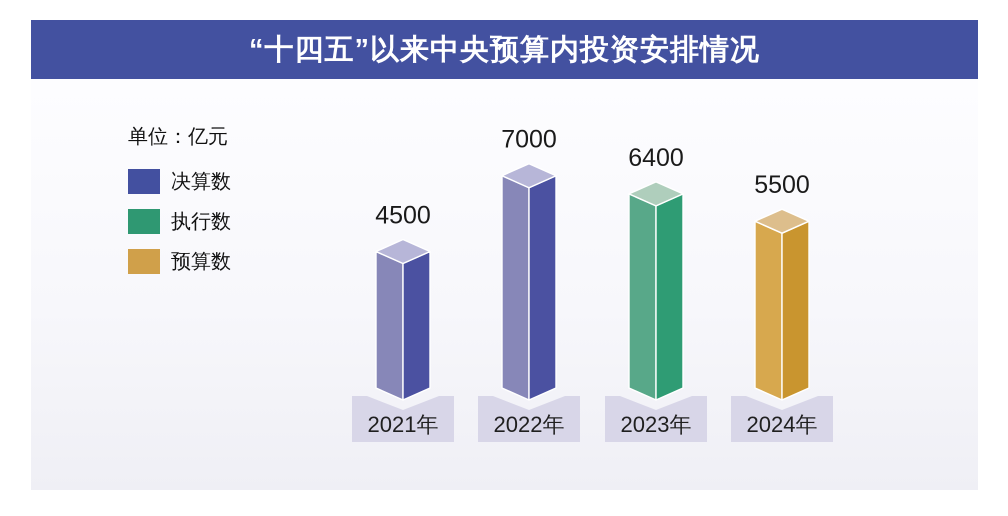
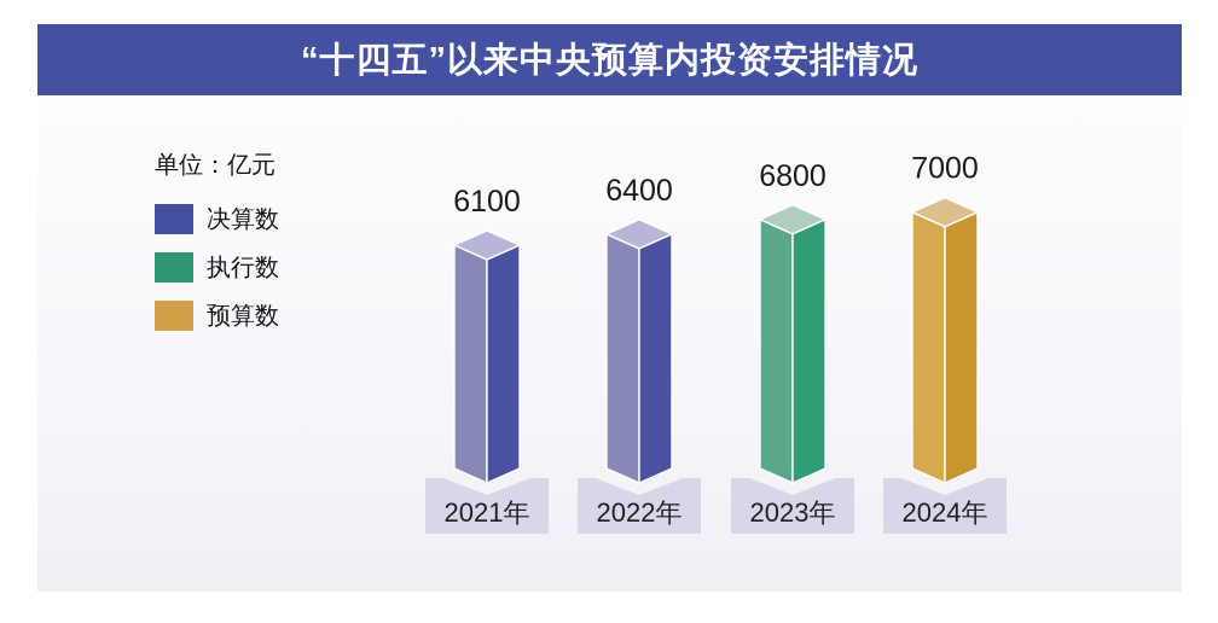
2021年: 4500 -> 6100
2022年: 7000 -> 6400
2023年: 6400 -> 6800
2024年: 5500 -> 7000
